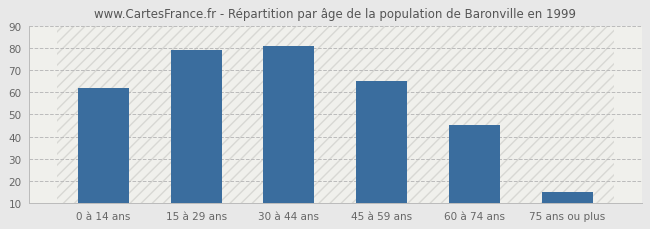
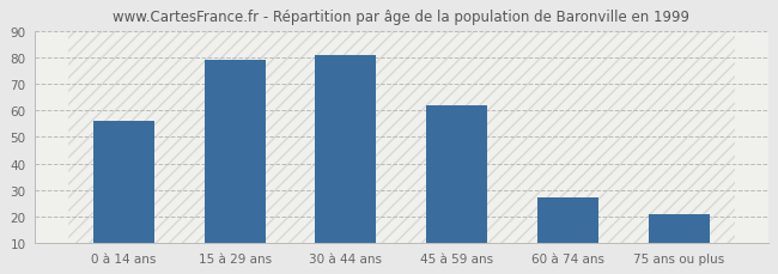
0 à 14 ans: 62 -> 56
45 à 59 ans: 65 -> 62
60 à 74 ans: 45 -> 27
75 ans ou plus: 15 -> 21
